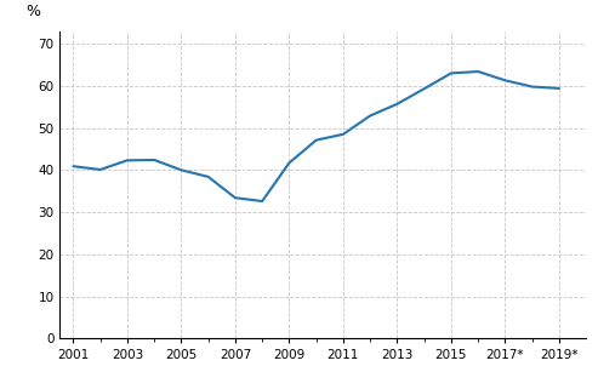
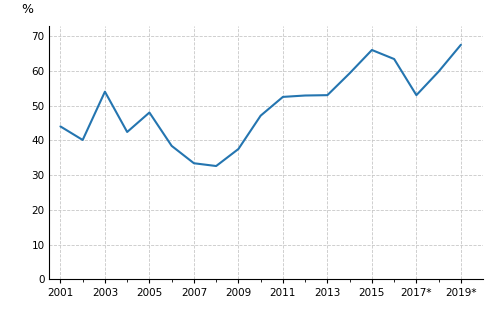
2001: 40.9 -> 44.0
2003: 42.3 -> 54.0
2005: 40.0 -> 48.0
2009: 41.7 -> 37.5
2011: 48.5 -> 52.5
2013: 55.7 -> 53.0
2015: 63.0 -> 66.0
2017*: 61.3 -> 53.0
2019*: 59.4 -> 67.5
